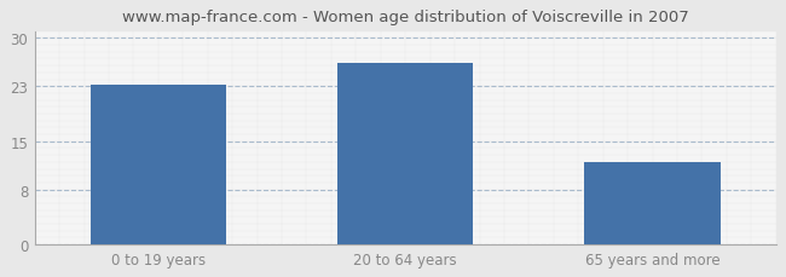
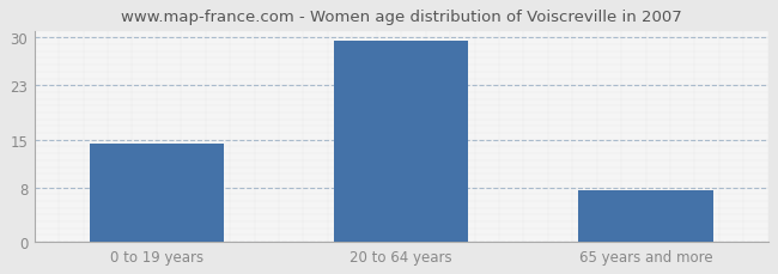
0 to 19 years: 23.2 -> 14.5
20 to 64 years: 26.4 -> 29.5
65 years and more: 12.0 -> 7.5
